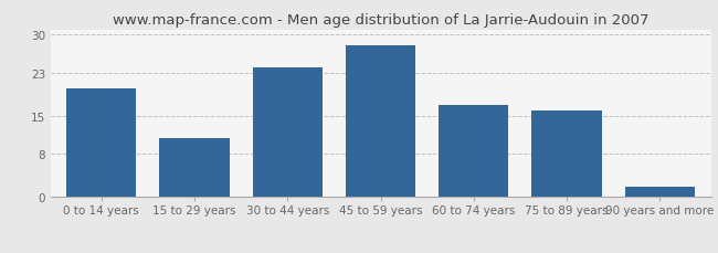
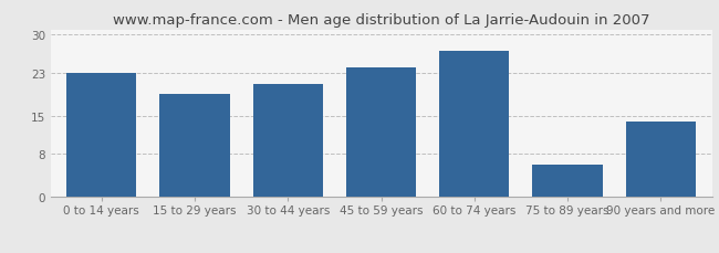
0 to 14 years: 20 -> 23
15 to 29 years: 11 -> 19
30 to 44 years: 24 -> 21
45 to 59 years: 28 -> 24
60 to 74 years: 17 -> 27
75 to 89 years: 16 -> 6
90 years and more: 2 -> 14
